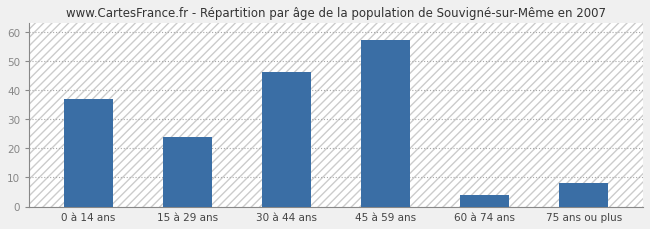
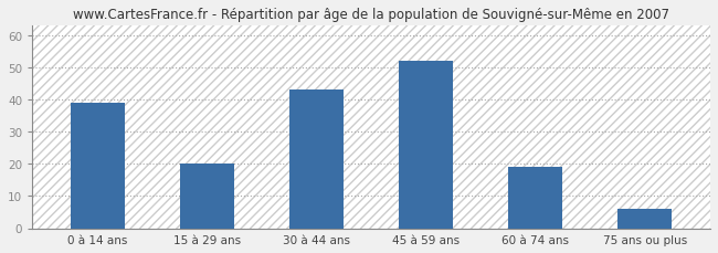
0 à 14 ans: 37 -> 39
15 à 29 ans: 24 -> 20
30 à 44 ans: 46 -> 43
45 à 59 ans: 57 -> 52
60 à 74 ans: 4 -> 19
75 ans ou plus: 8 -> 6
